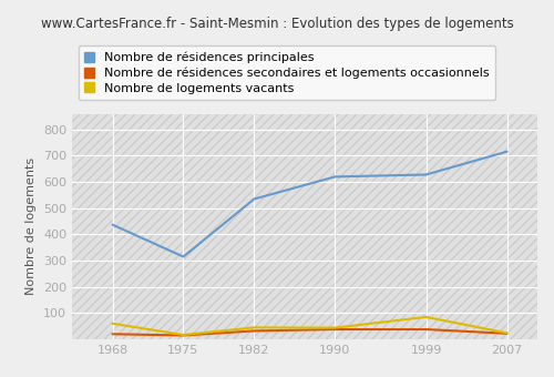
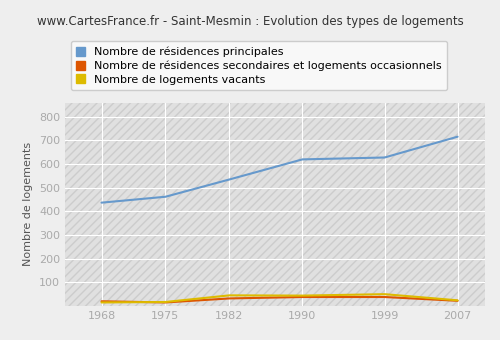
Nombre de logements vacants/1968: 60 -> 15
Nombre de résidences principales/1975: 315 -> 462
Nombre de logements vacants/1999: 85 -> 50
